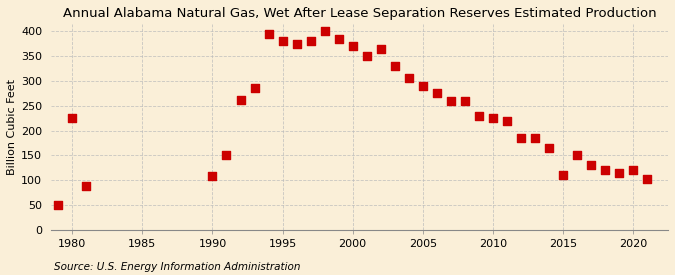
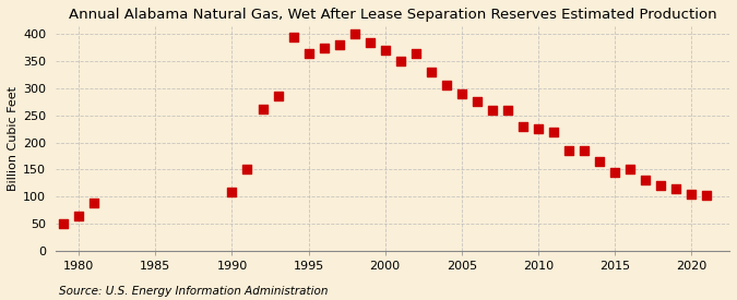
1980: 225 -> 65
1995: 380 -> 365
2015: 110 -> 145
2020: 120 -> 105
